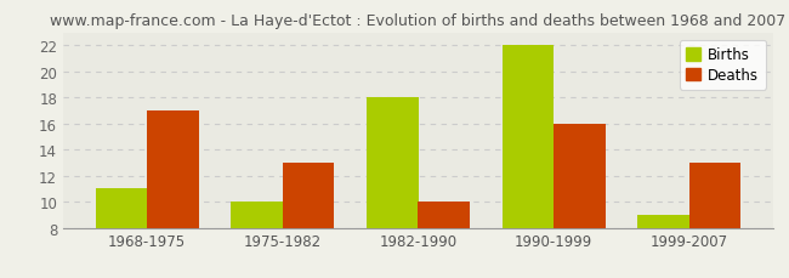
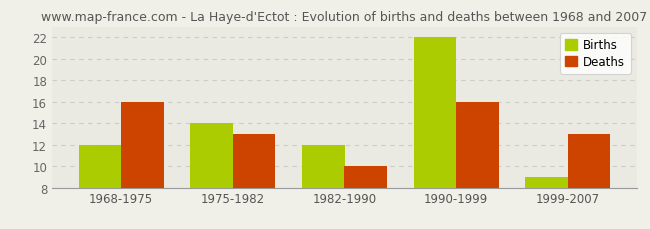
Births/1968-1975: 11 -> 12
Deaths/1968-1975: 17 -> 16
Births/1975-1982: 10 -> 14
Births/1982-1990: 18 -> 12
